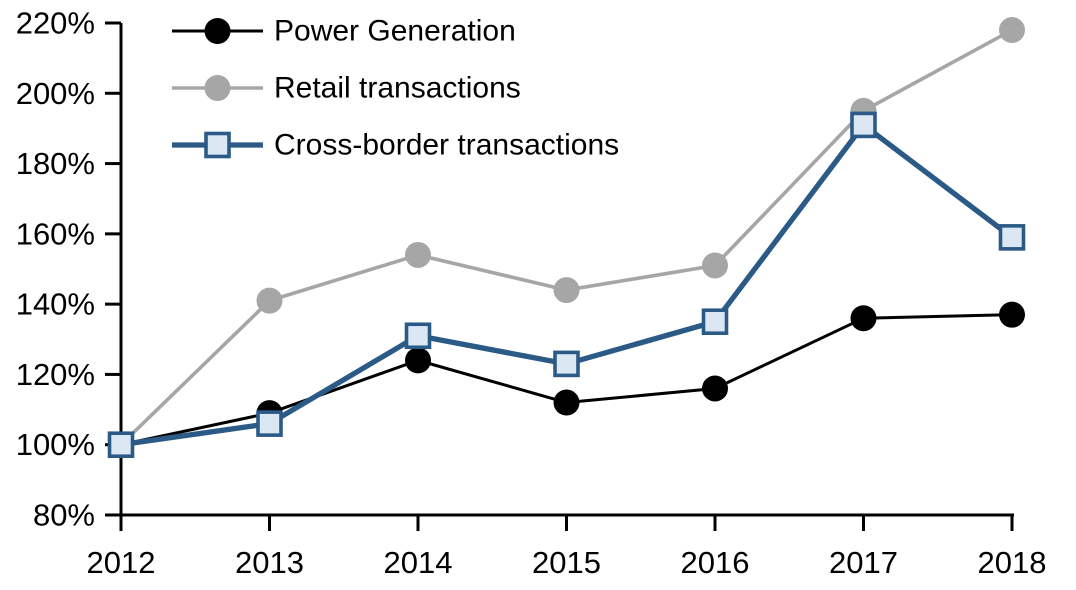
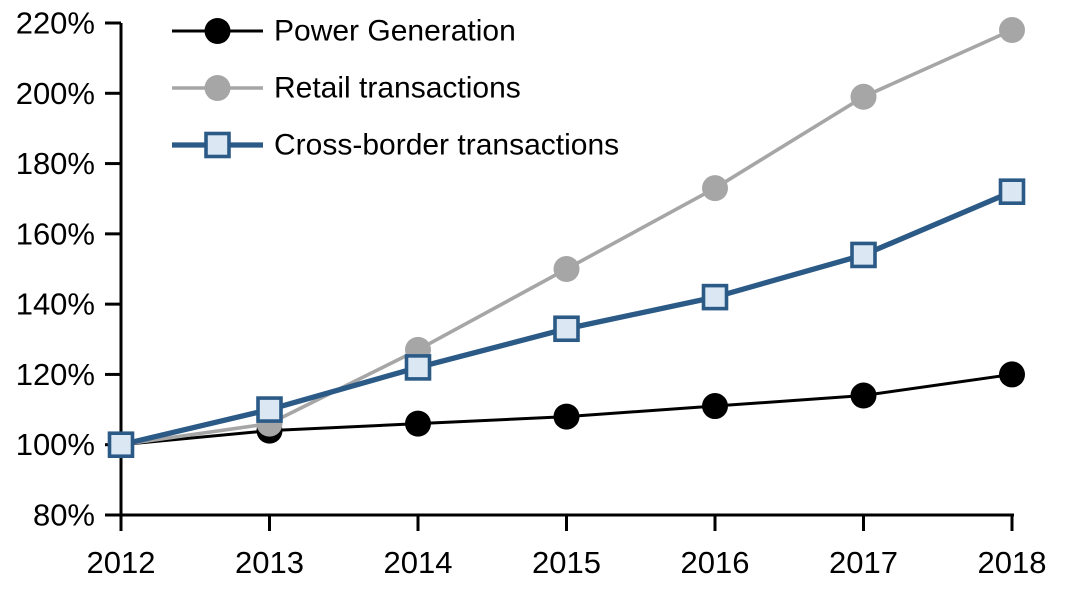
Power Generation/2013: 109% -> 104%
Retail transactions/2013: 141% -> 106%
Cross-border transactions/2013: 106% -> 110%
Power Generation/2014: 124% -> 106%
Retail transactions/2014: 154% -> 127%
Cross-border transactions/2014: 131% -> 122%
Power Generation/2015: 112% -> 108%
Retail transactions/2015: 144% -> 150%
Cross-border transactions/2015: 123% -> 133%
Power Generation/2016: 116% -> 111%
Retail transactions/2016: 151% -> 173%
Cross-border transactions/2016: 135% -> 142%
Power Generation/2017: 136% -> 114%
Retail transactions/2017: 195% -> 199%
Cross-border transactions/2017: 191% -> 154%
Power Generation/2018: 137% -> 120%
Cross-border transactions/2018: 159% -> 172%
